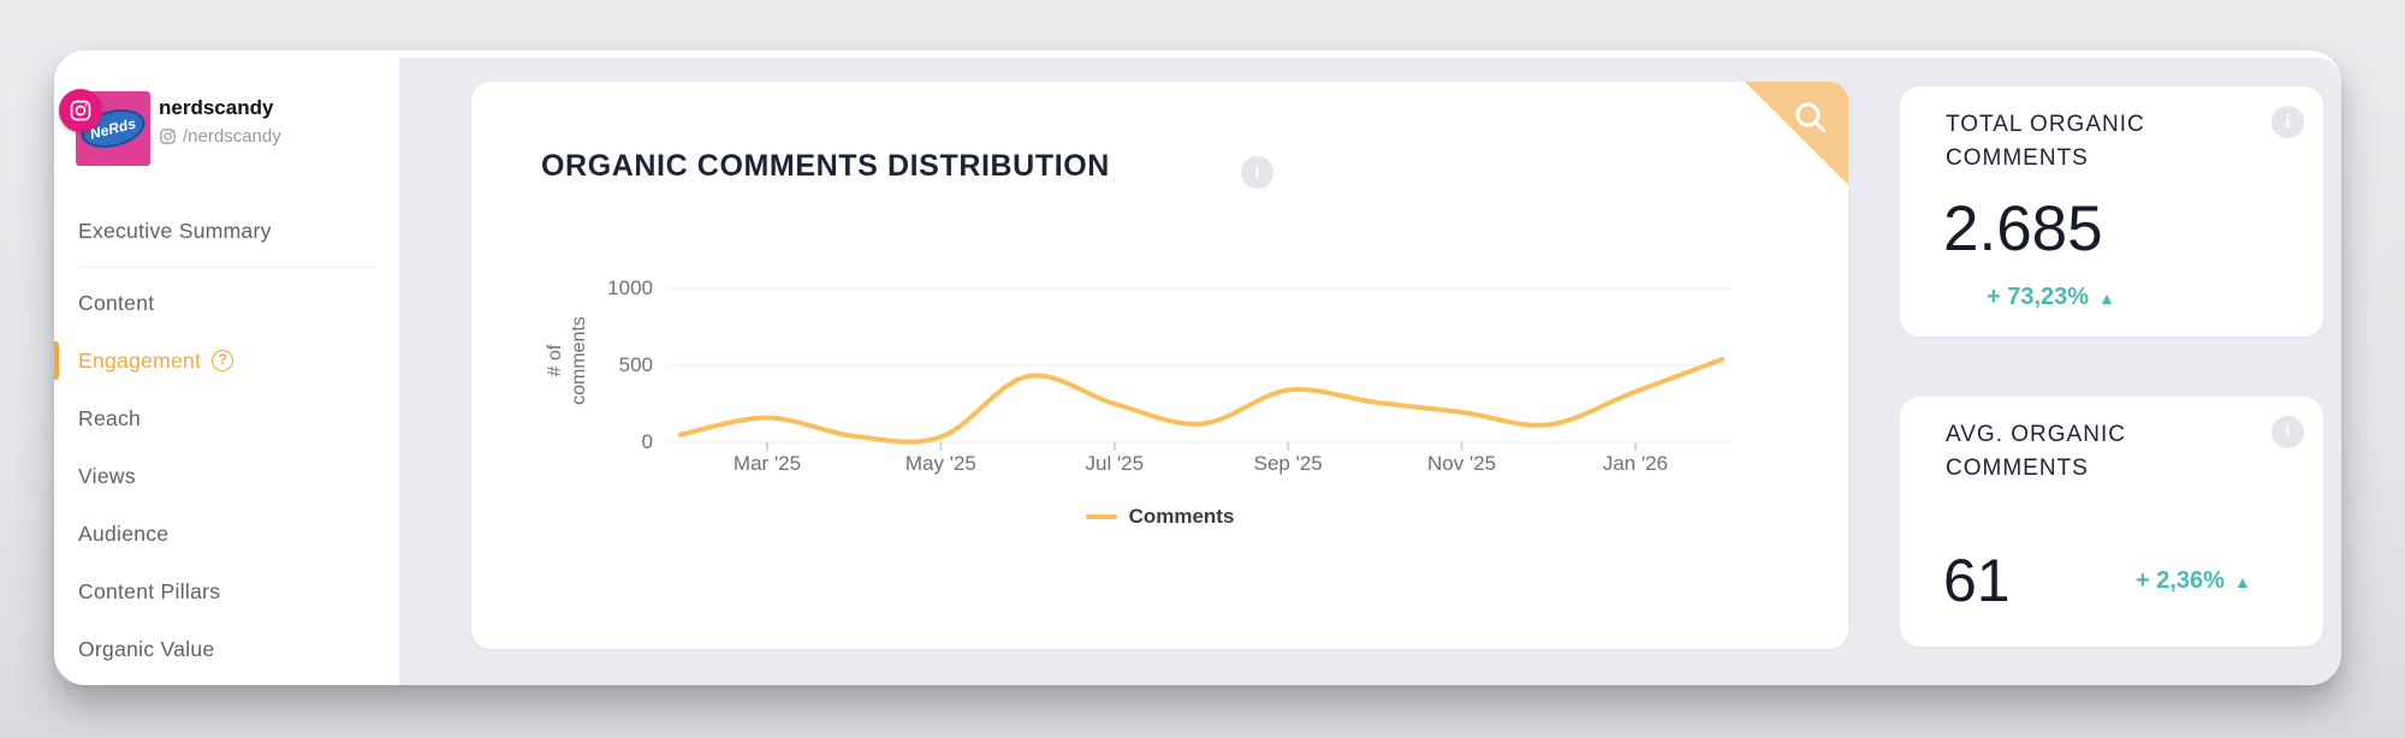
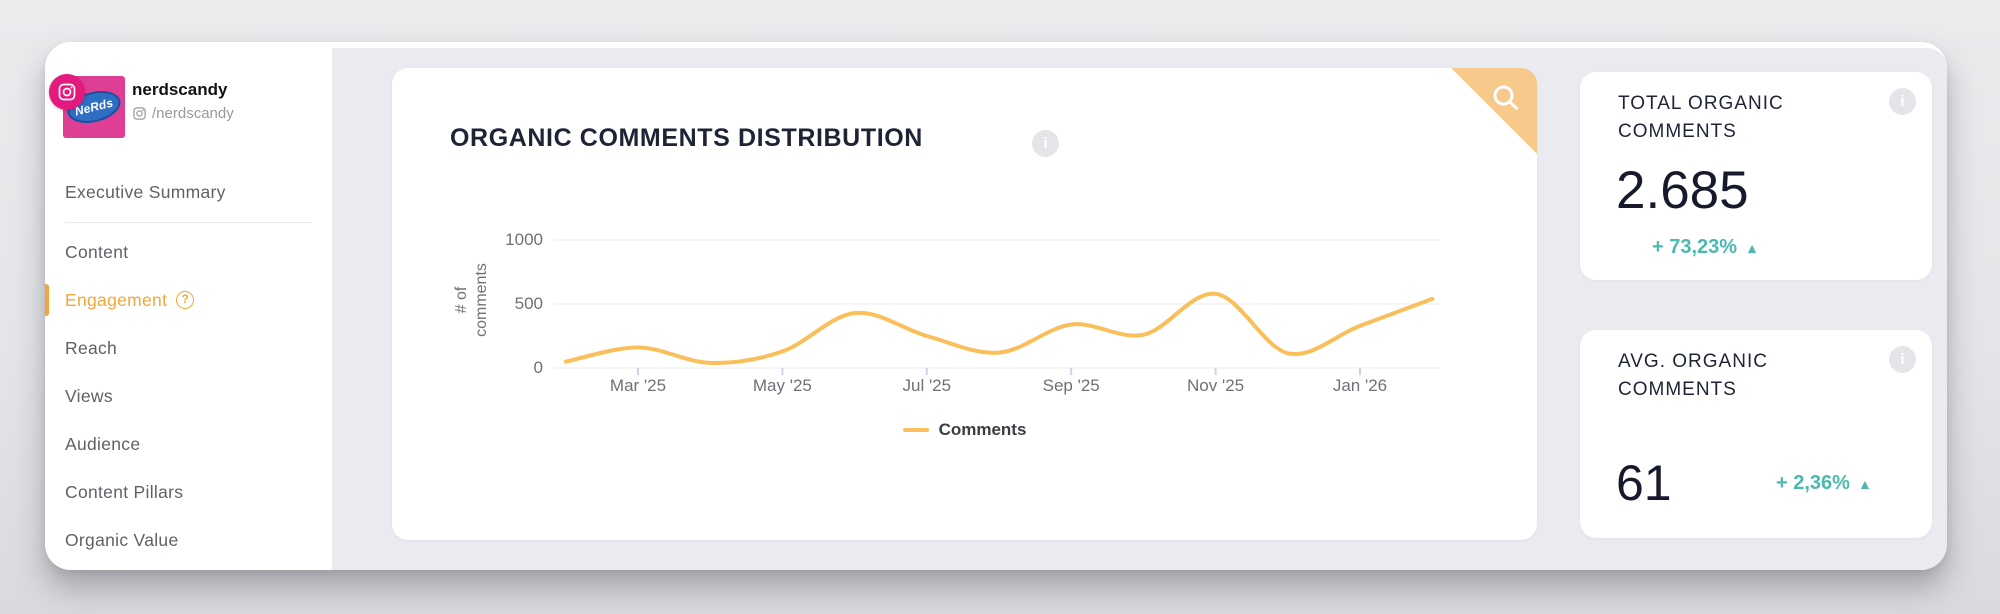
May '25: 40 -> 130
Nov '25: 200 -> 580
